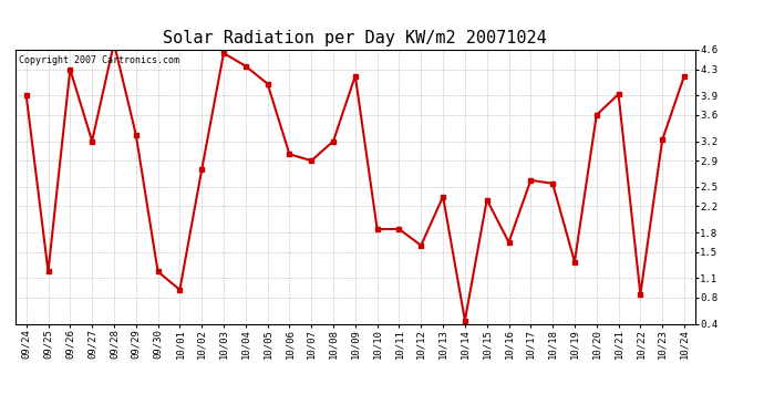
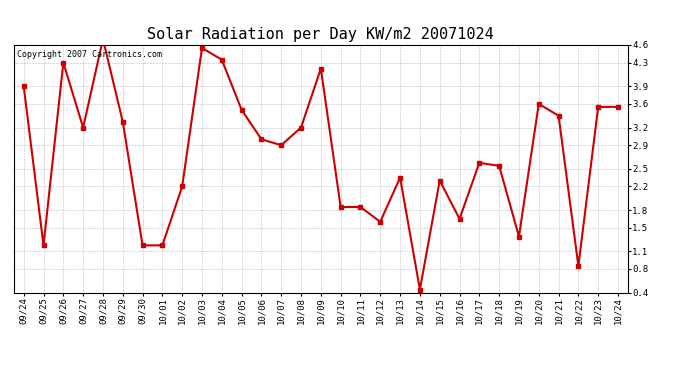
10/01: 0.92 -> 1.20
10/02: 2.76 -> 2.20
10/05: 4.08 -> 3.50
10/21: 3.92 -> 3.40
10/23: 3.22 -> 3.55
10/24: 4.20 -> 3.55
